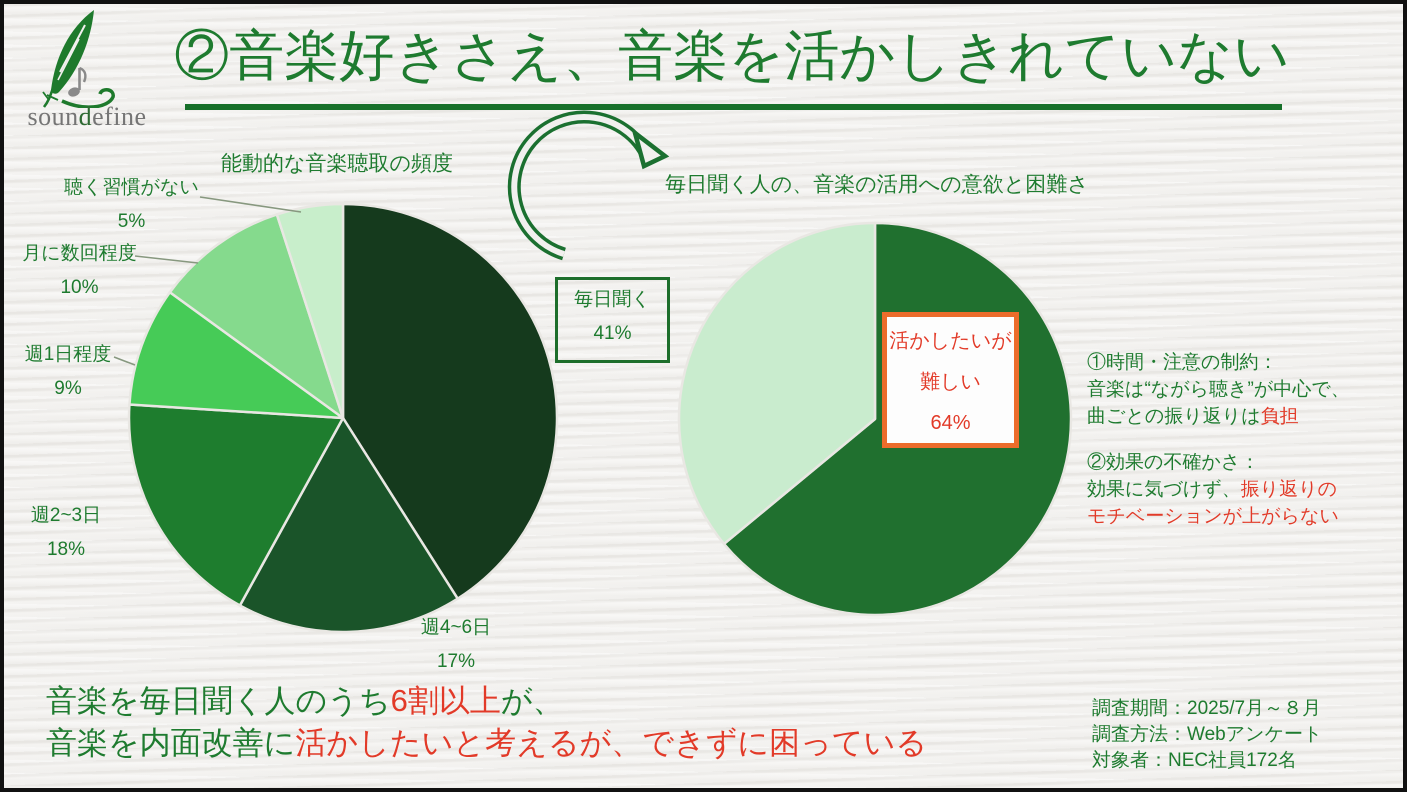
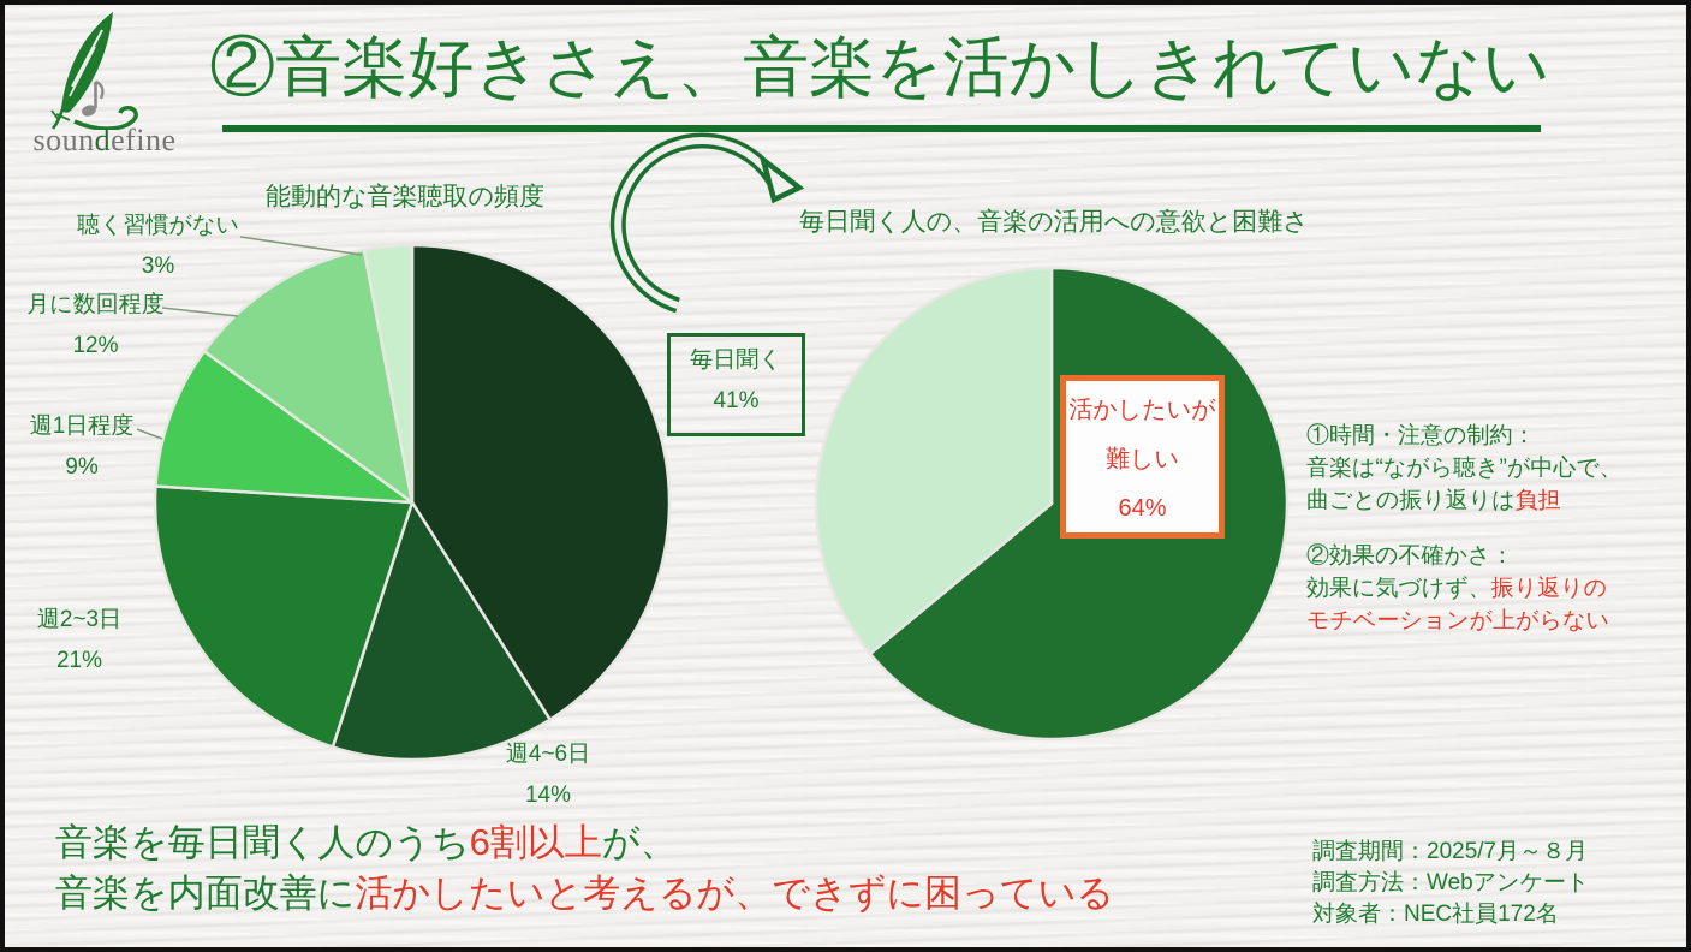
能動的な音楽聴取の頻度/週4~6日: 17% -> 14%
能動的な音楽聴取の頻度/週2~3日: 18% -> 21%
能動的な音楽聴取の頻度/月に数回程度: 10% -> 12%
能動的な音楽聴取の頻度/聴く習慣がない: 5% -> 3%
